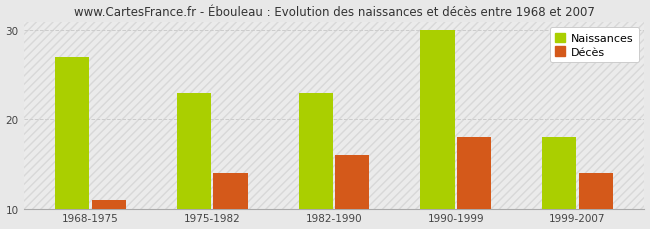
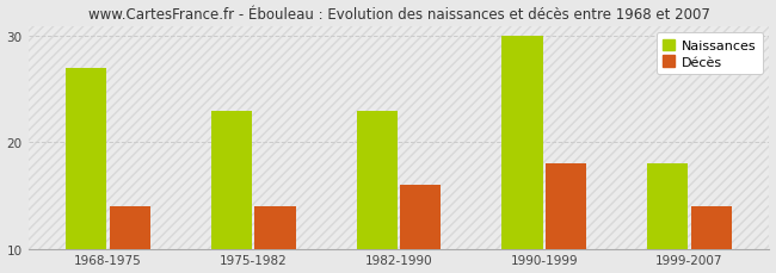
Décès/1968-1975: 11 -> 14
